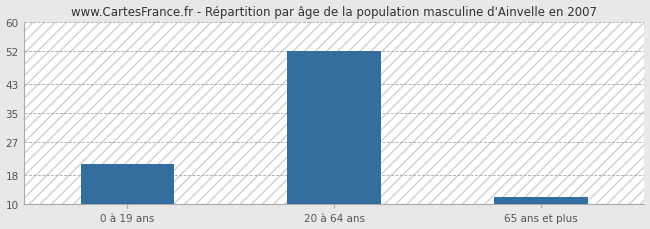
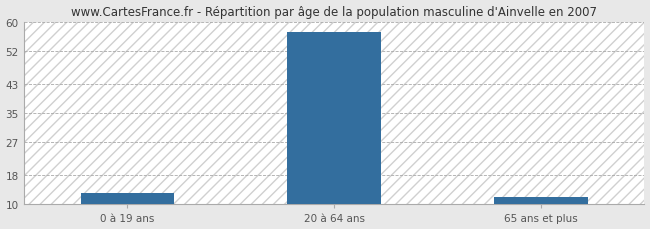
0 à 19 ans: 21 -> 13
20 à 64 ans: 52 -> 57
